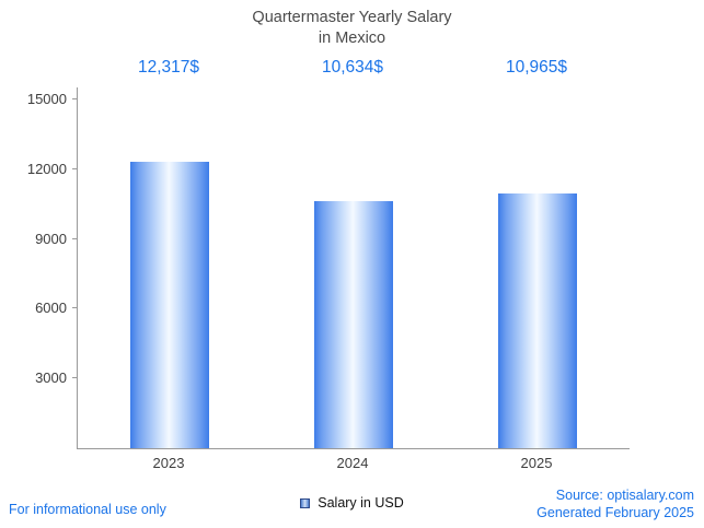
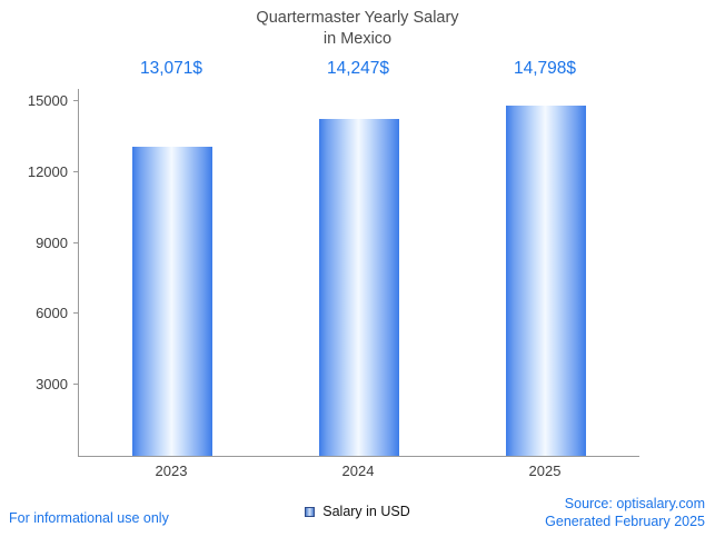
2023: 12,317 -> 13,071
2024: 10,634 -> 14,247
2025: 10,965 -> 14,798
